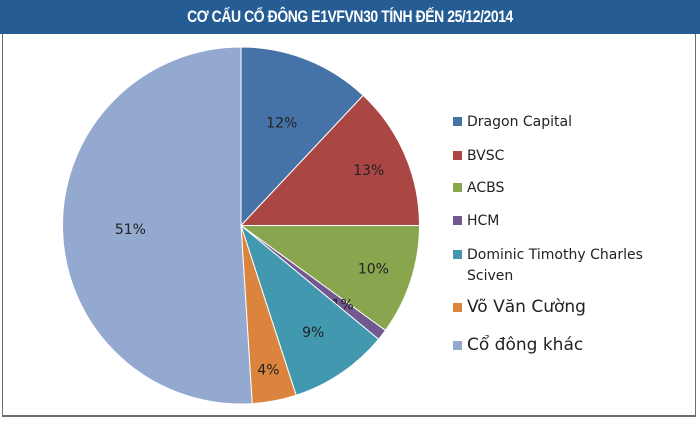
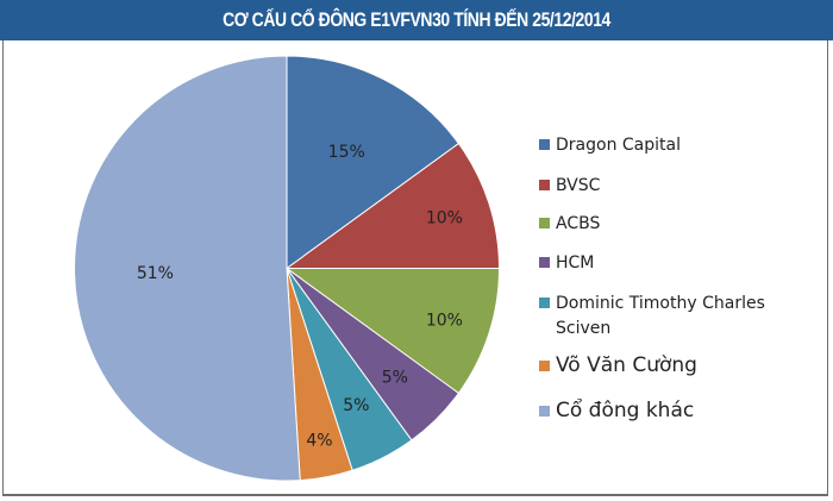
Dragon Capital: 12% -> 15%
BVSC: 13% -> 10%
HCM: 1% -> 5%
Dominic Timothy Charles Sciven: 9% -> 5%
